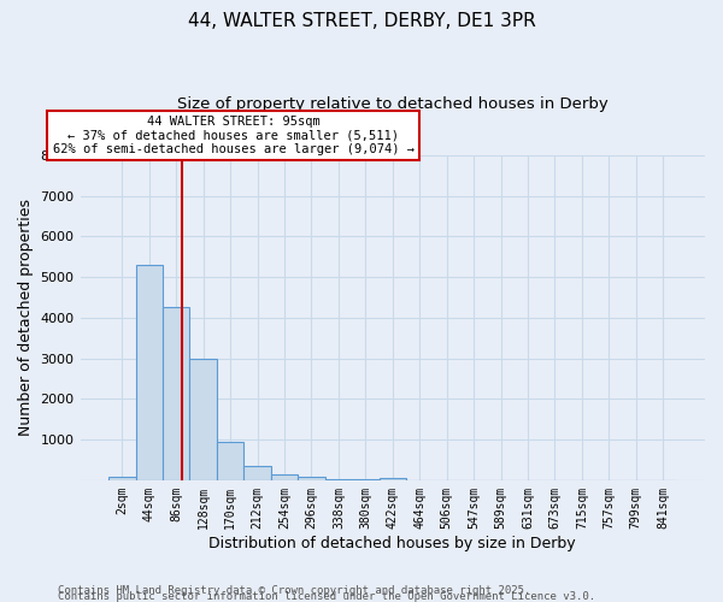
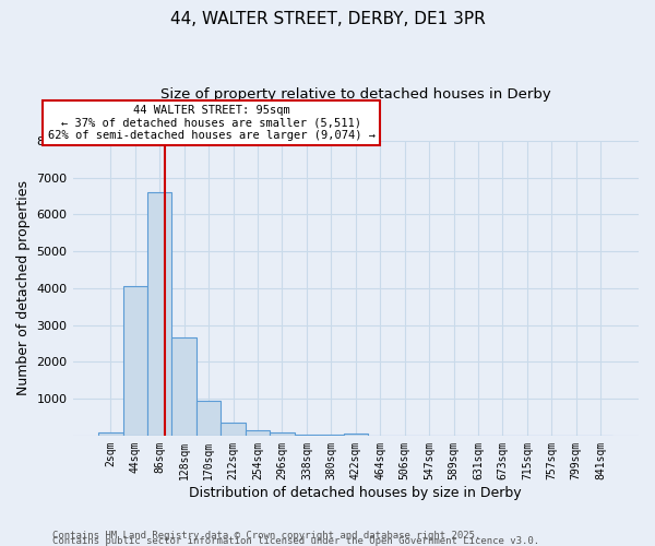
44sqm: 5300 -> 4050
86sqm: 4250 -> 6600
128sqm: 3000 -> 2650
